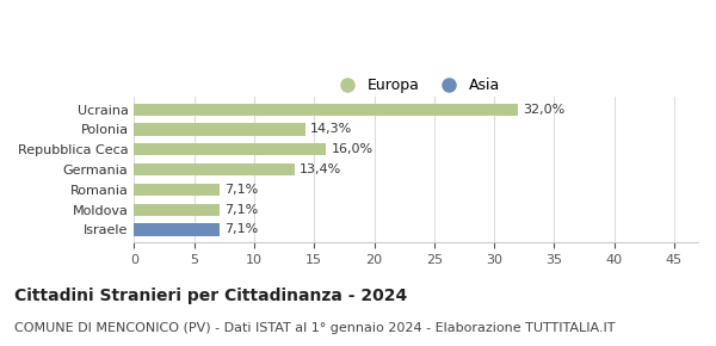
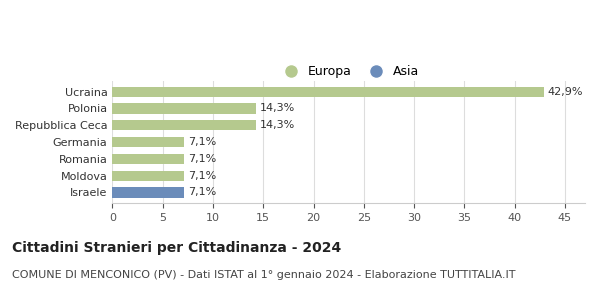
Ucraina: 32,0% -> 42,9%
Repubblica Ceca: 16,0% -> 14,3%
Germania: 13,4% -> 7,1%
